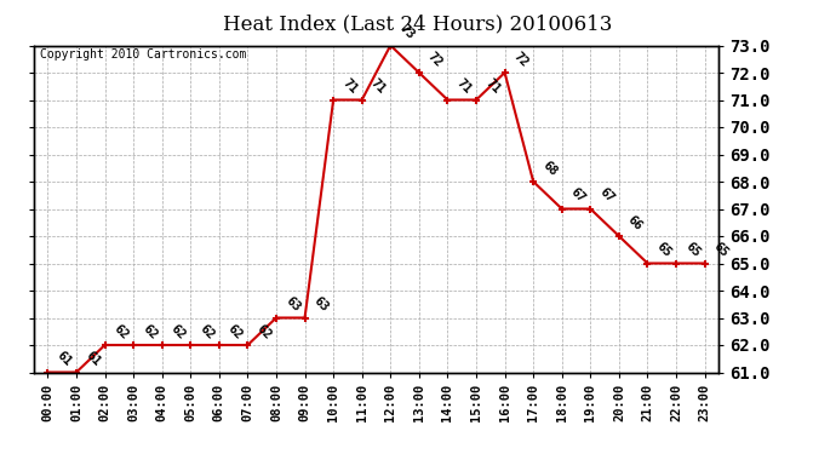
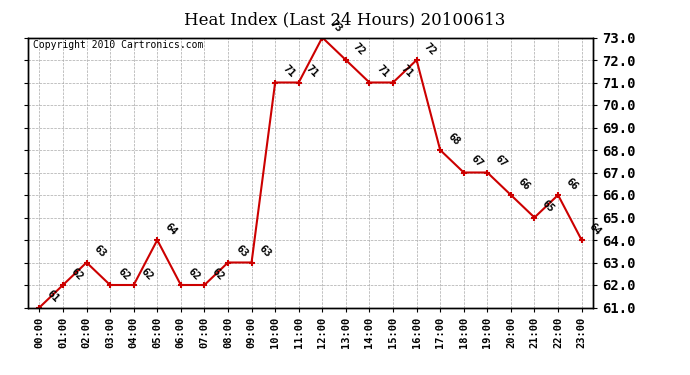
01:00: 61 -> 62
02:00: 62 -> 63
05:00: 62 -> 64
22:00: 65 -> 66
23:00: 65 -> 64
